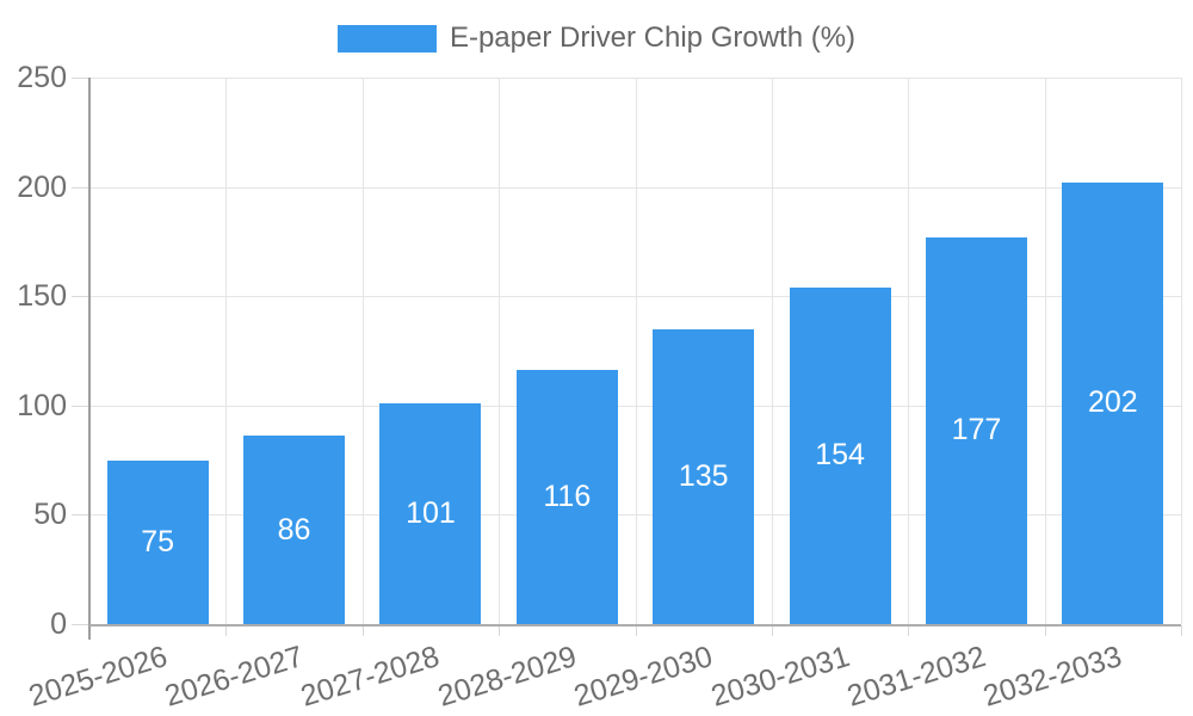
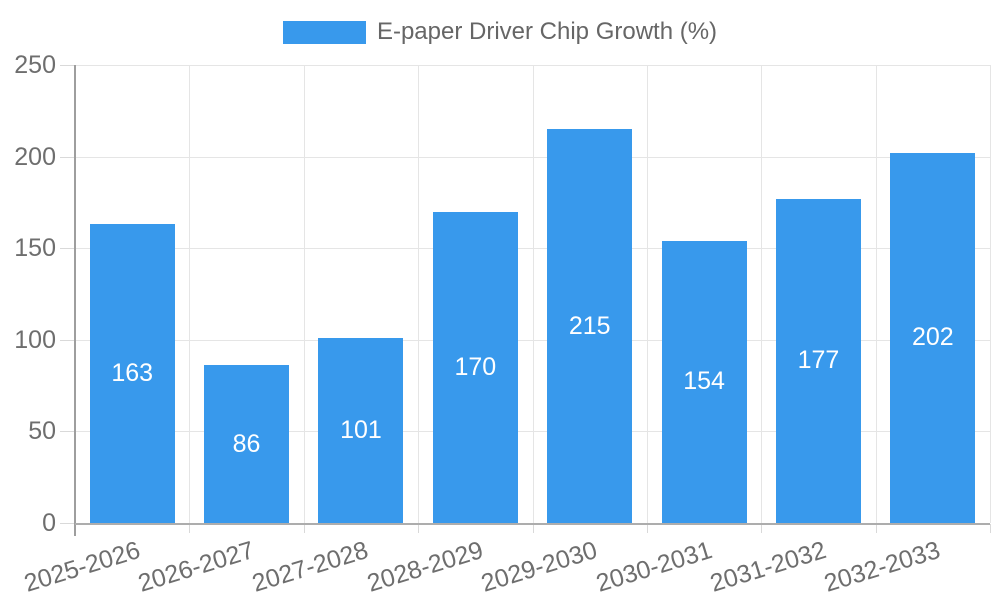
2025-2026: 75 -> 163
2028-2029: 116 -> 170
2029-2030: 135 -> 215
